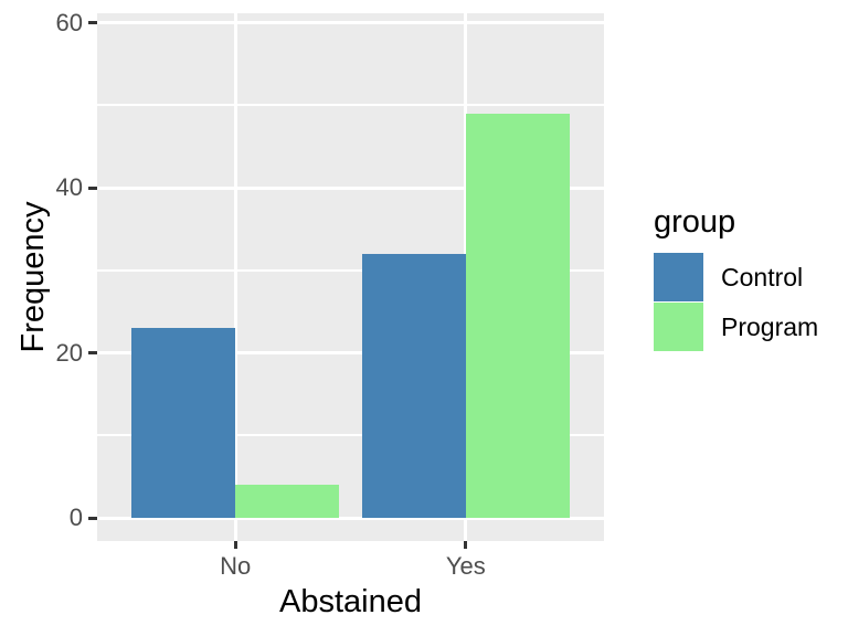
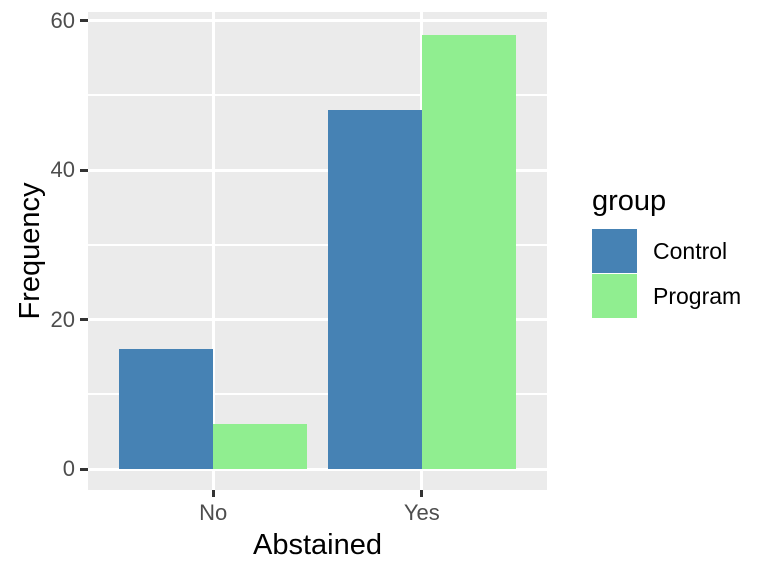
Control/No: 23 -> 16
Program/No: 4 -> 6
Control/Yes: 32 -> 48
Program/Yes: 49 -> 58
